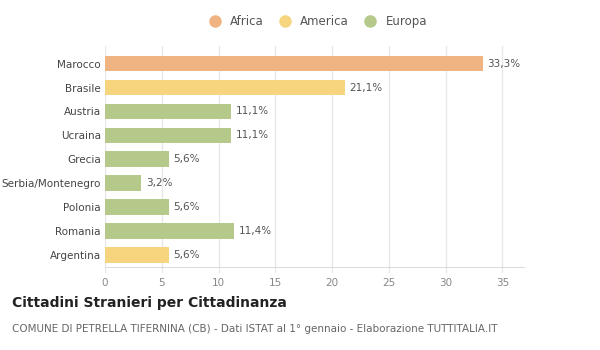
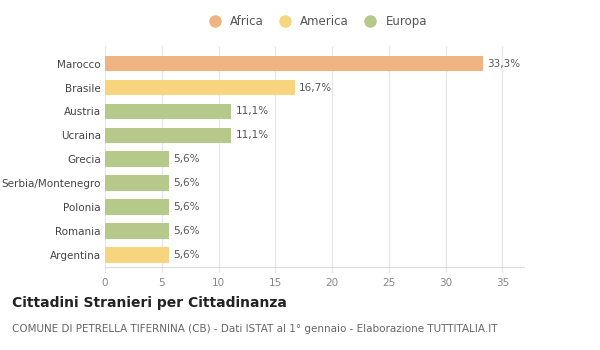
Brasile: 21,1% -> 16,7%
Serbia/Montenegro: 3,2% -> 5,6%
Romania: 11,4% -> 5,6%
